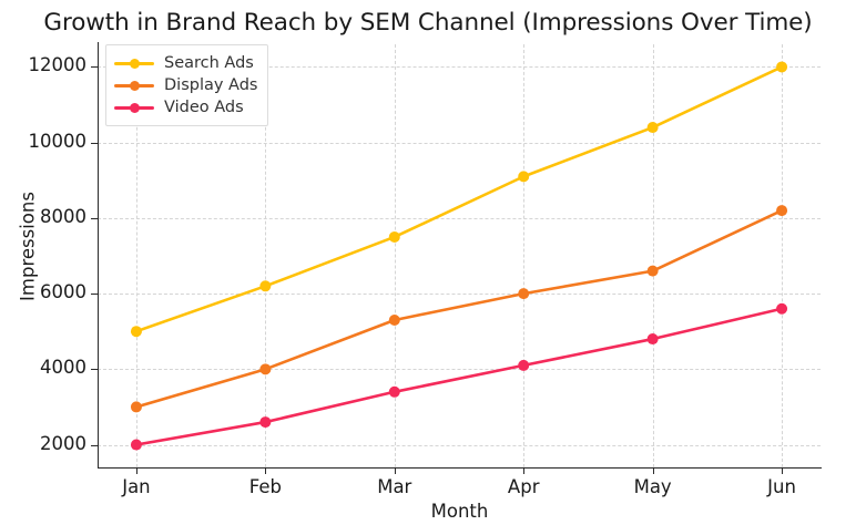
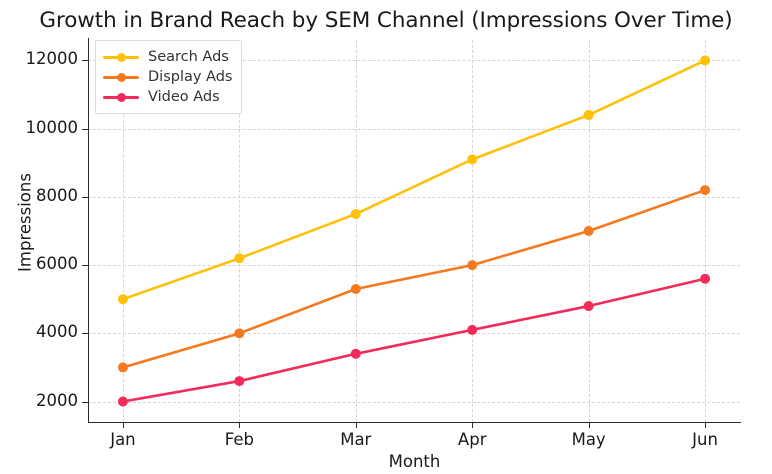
Display Ads/May: 6600 -> 7000
